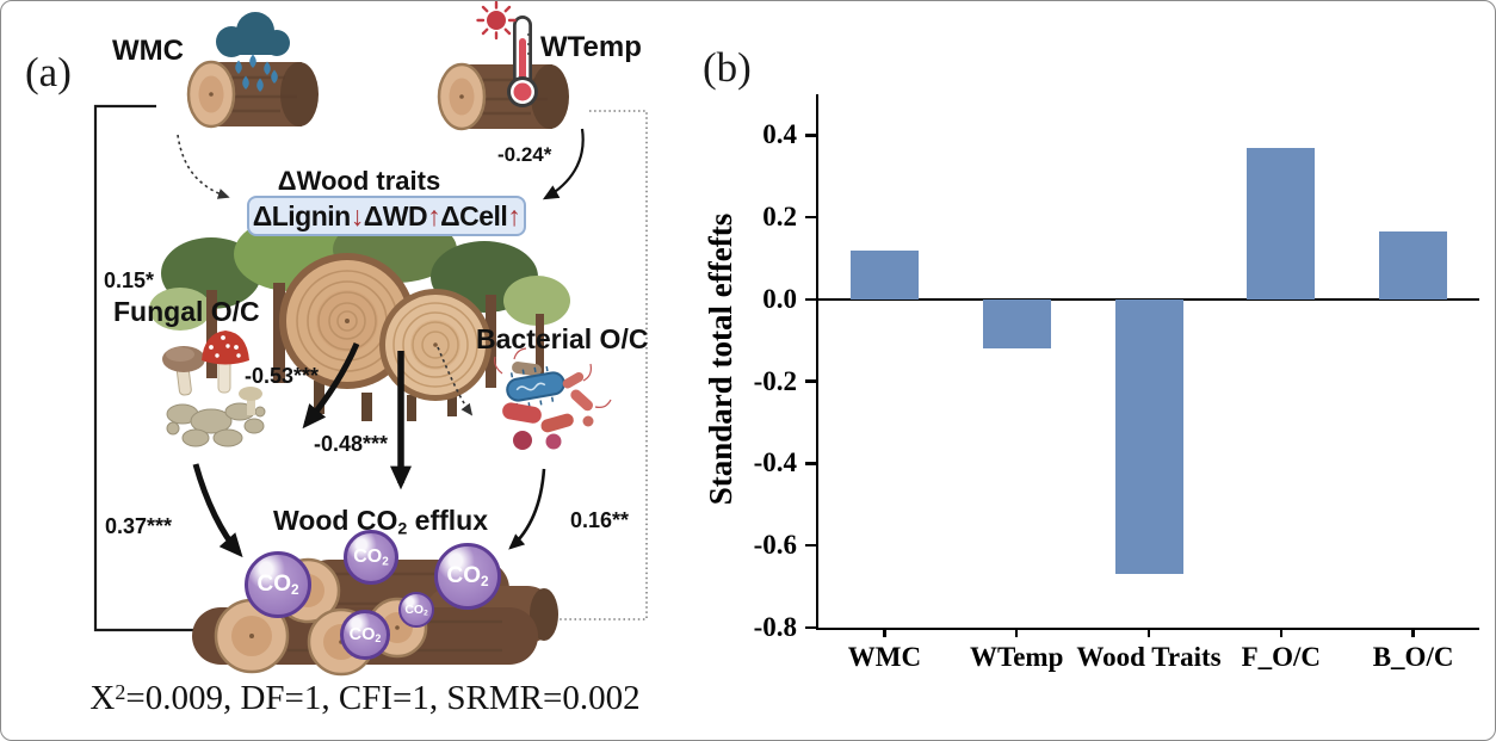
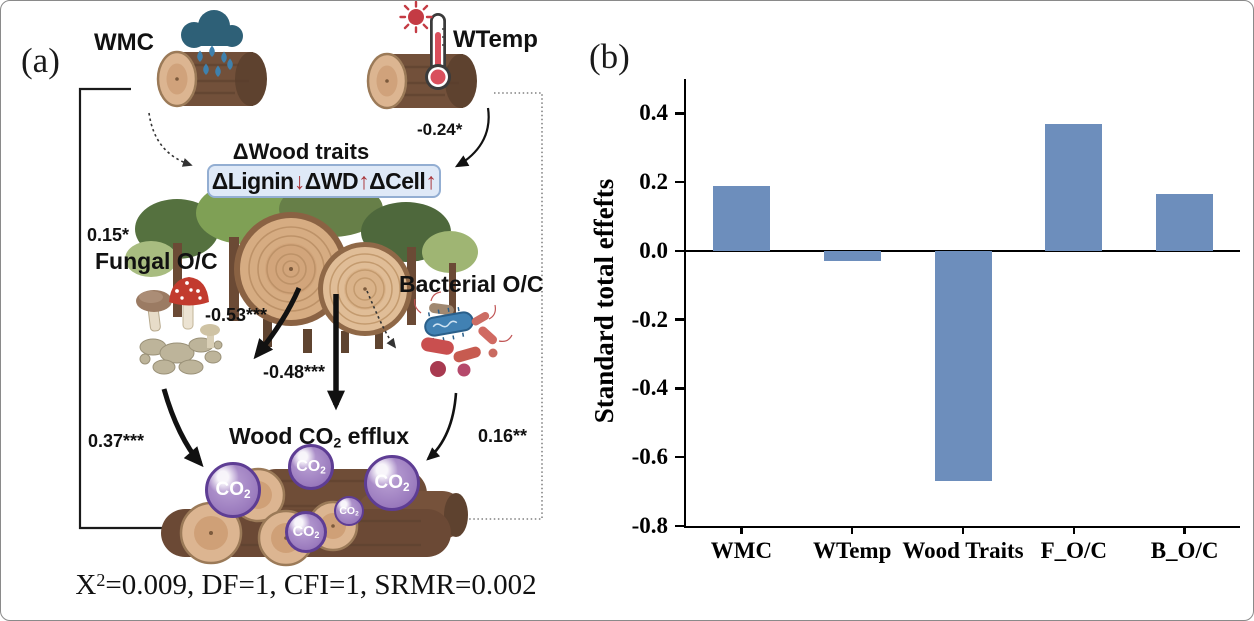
WMC: 0.12 -> 0.19
WTemp: -0.12 -> -0.03
